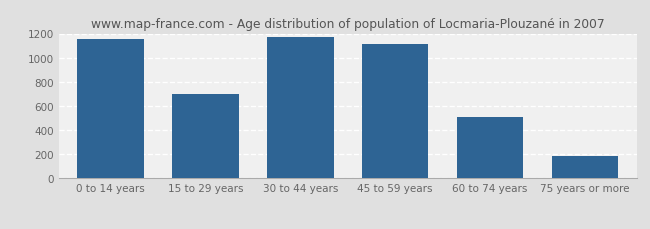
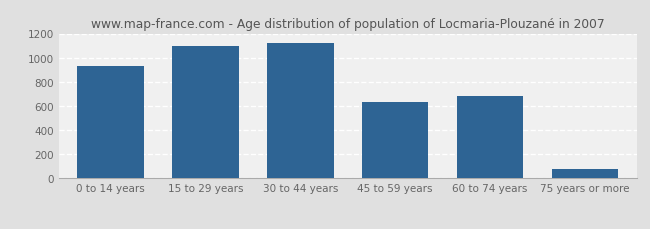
0 to 14 years: 1160 -> 930
15 to 29 years: 700 -> 1100
30 to 44 years: 1180 -> 1120
45 to 59 years: 1110 -> 630
60 to 74 years: 510 -> 680
75 years or more: 180 -> 80
